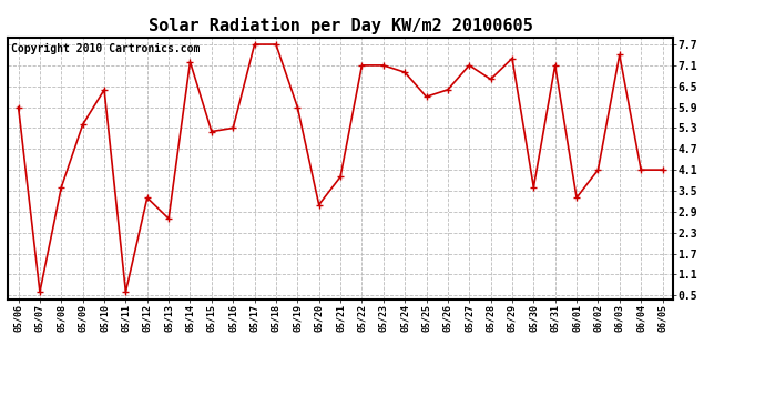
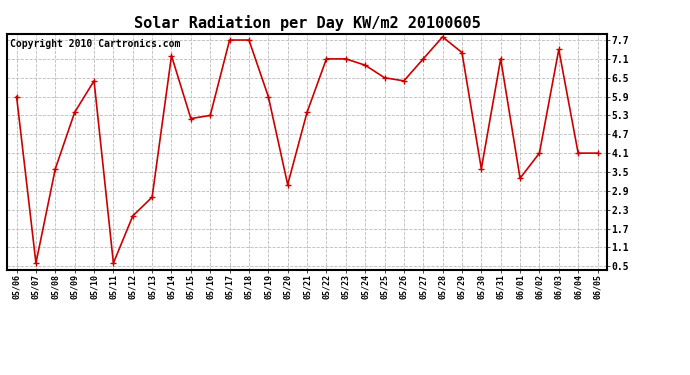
05/12: 3.3 -> 2.1
05/21: 3.9 -> 5.4
05/25: 6.2 -> 6.5
05/28: 6.7 -> 7.8
